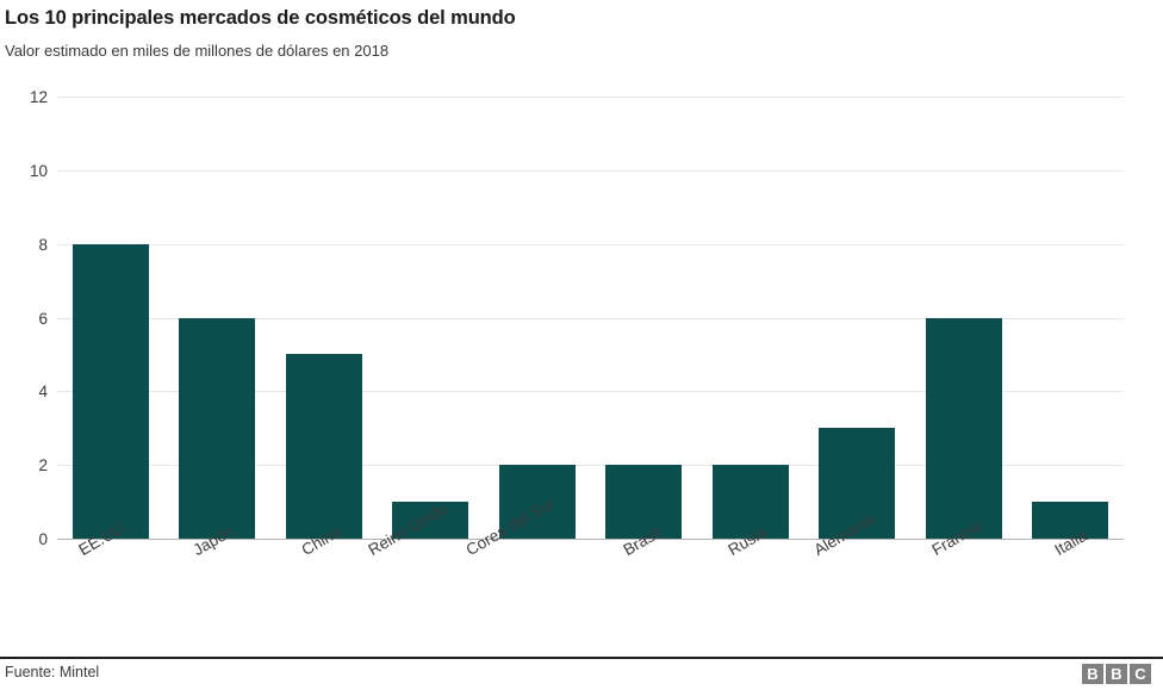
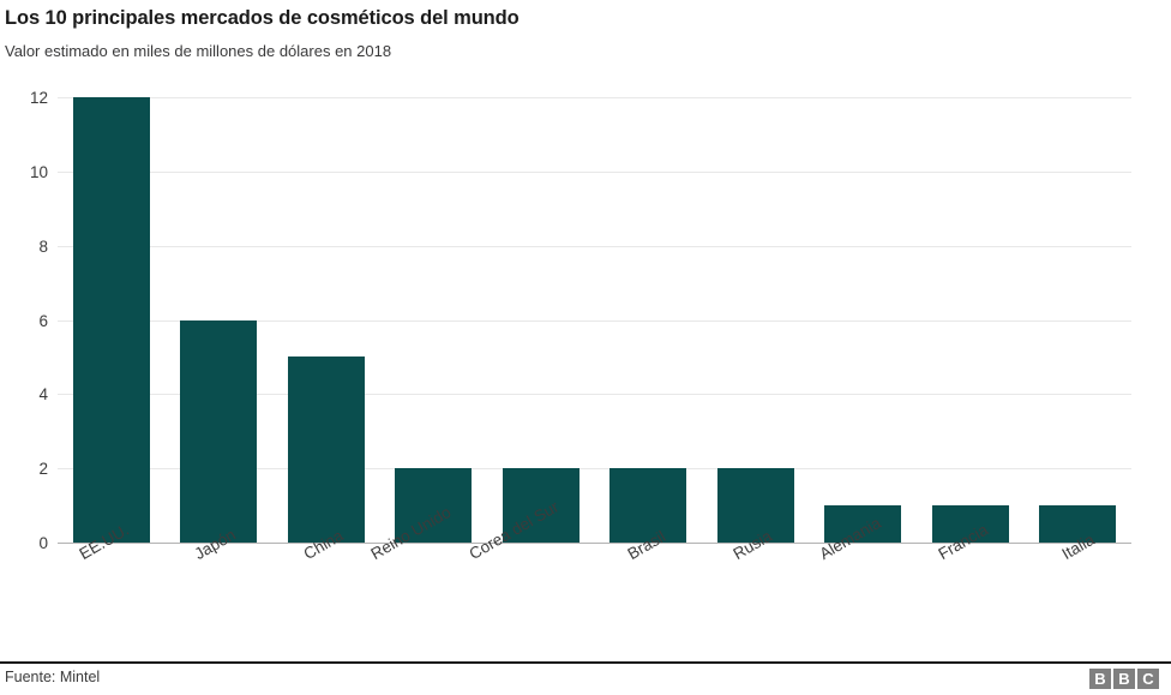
EE.UU.: 8 -> 12
Reino Unido: 1 -> 2
Alemania: 3 -> 1
Francia: 6 -> 1
